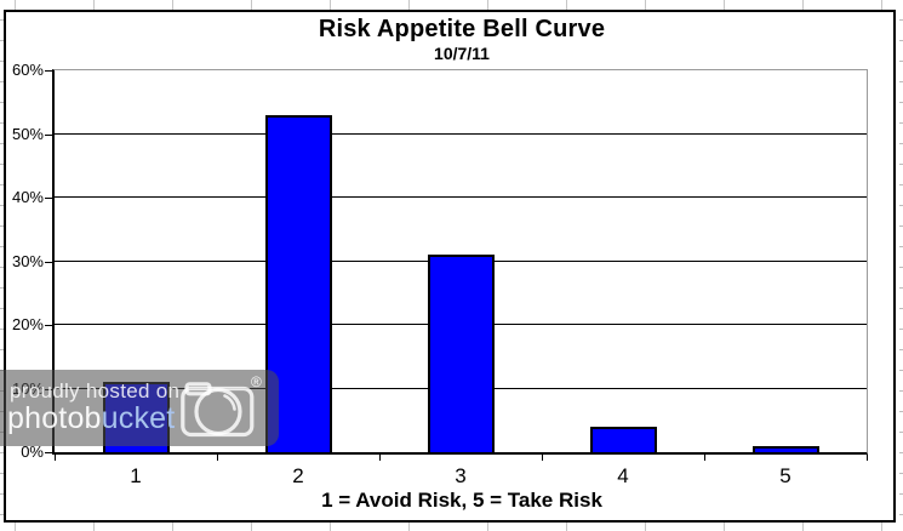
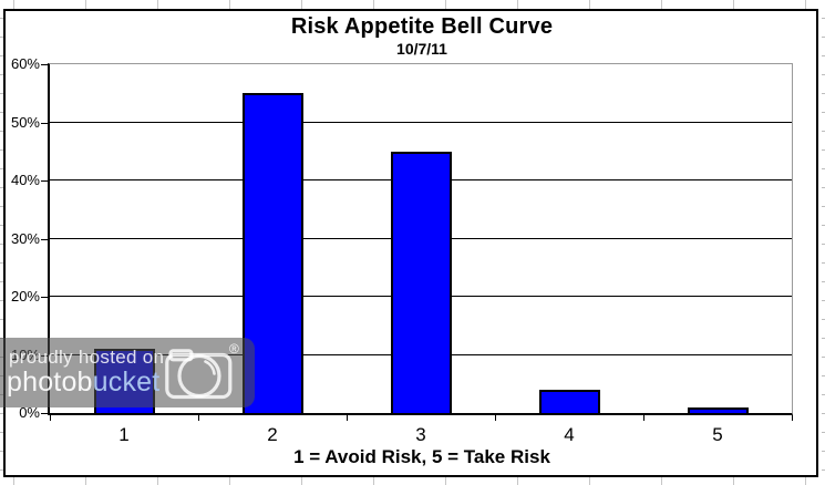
2: 53% -> 55%
3: 31% -> 45%
